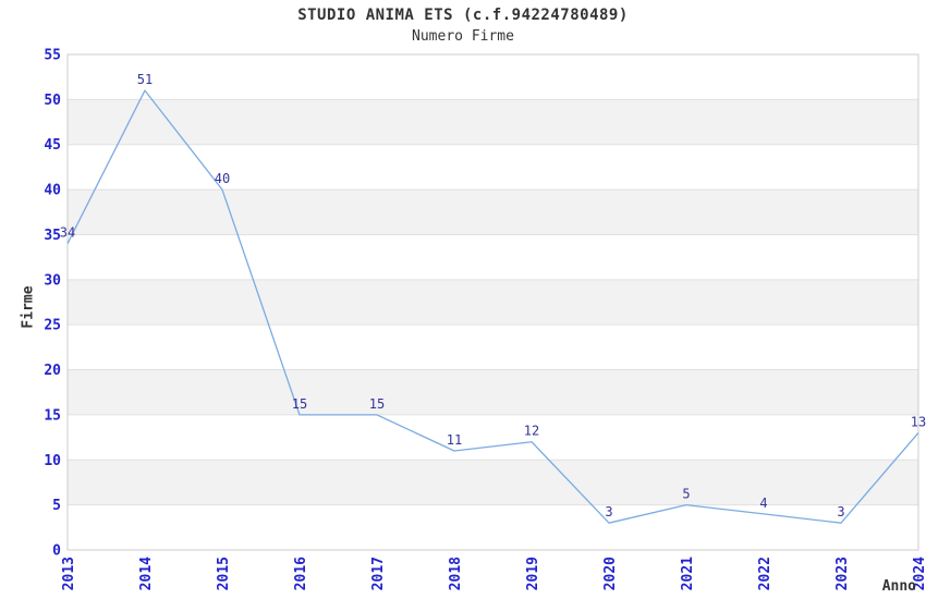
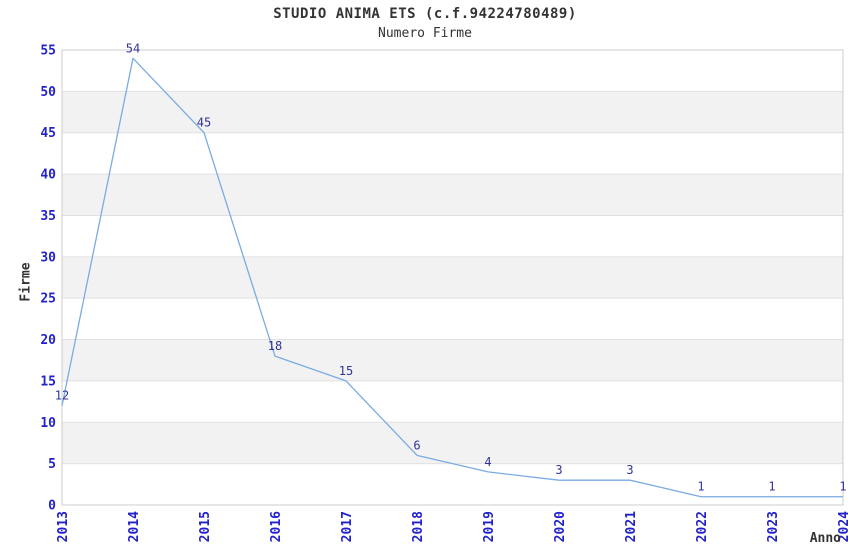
2013: 34 -> 12
2014: 51 -> 54
2015: 40 -> 45
2016: 15 -> 18
2018: 11 -> 6
2019: 12 -> 4
2021: 5 -> 3
2022: 4 -> 1
2023: 3 -> 1
2024: 13 -> 1
